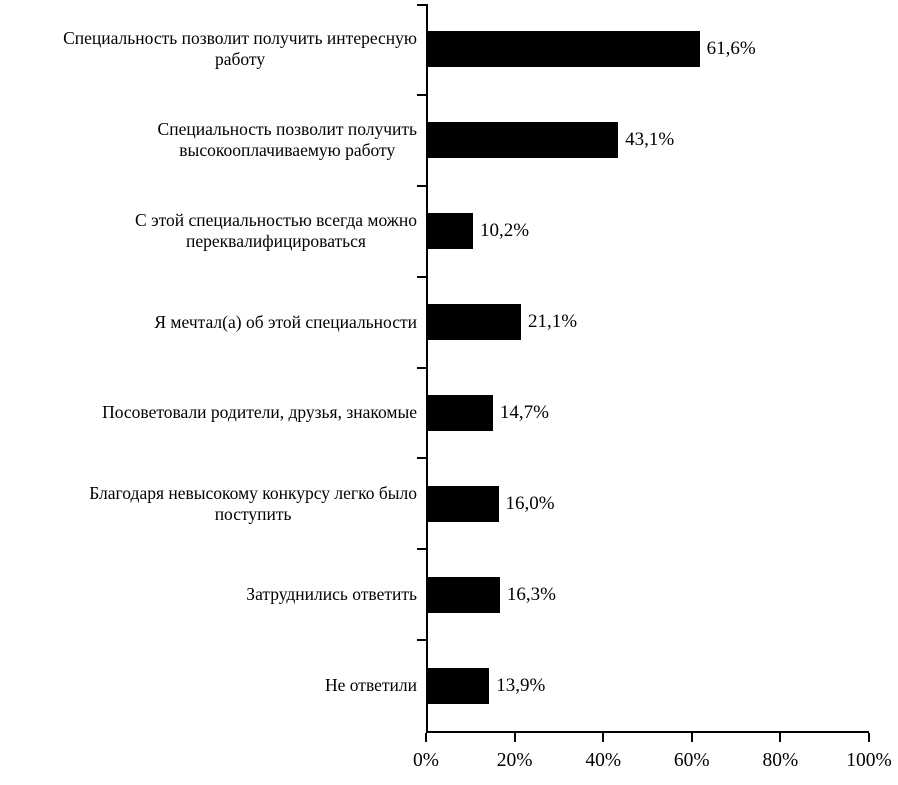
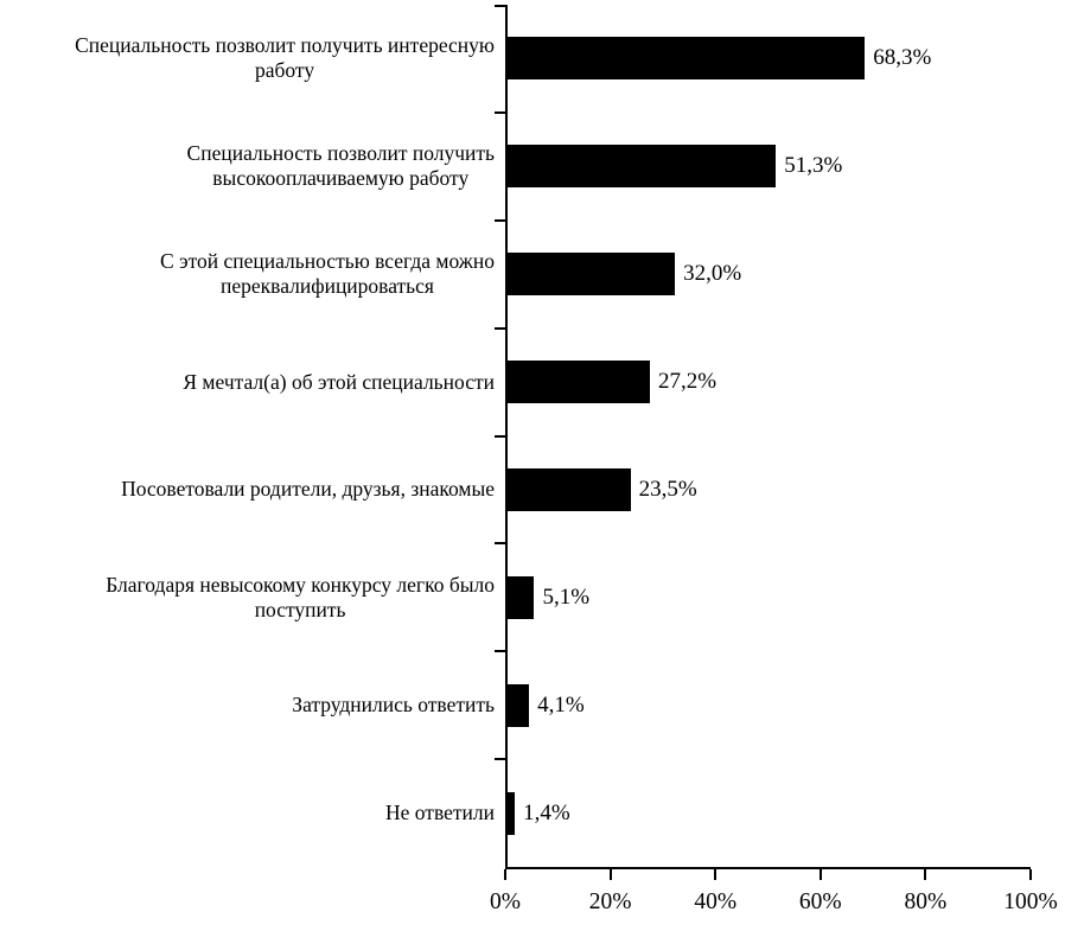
Специальность позволит получить интересную работу: 61,6% -> 68,3%
Специальность позволит получить высокооплачиваемую работу: 43,1% -> 51,3%
С этой специальностью всегда можно переквалифицироваться: 10,2% -> 32,0%
Я мечтал(а) об этой специальности: 21,1% -> 27,2%
Посоветовали родители, друзья, знакомые: 14,7% -> 23,5%
Благодаря невысокому конкурсу легко было поступить: 16,0% -> 5,1%
Затруднились ответить: 16,3% -> 4,1%
Не ответили: 13,9% -> 1,4%
